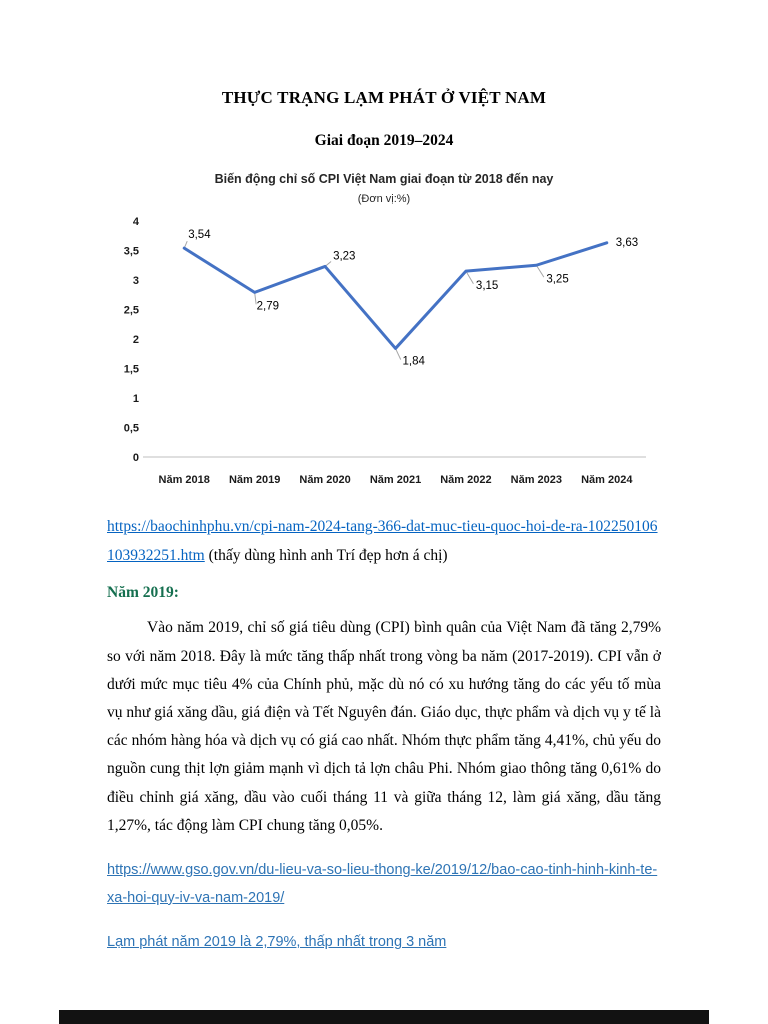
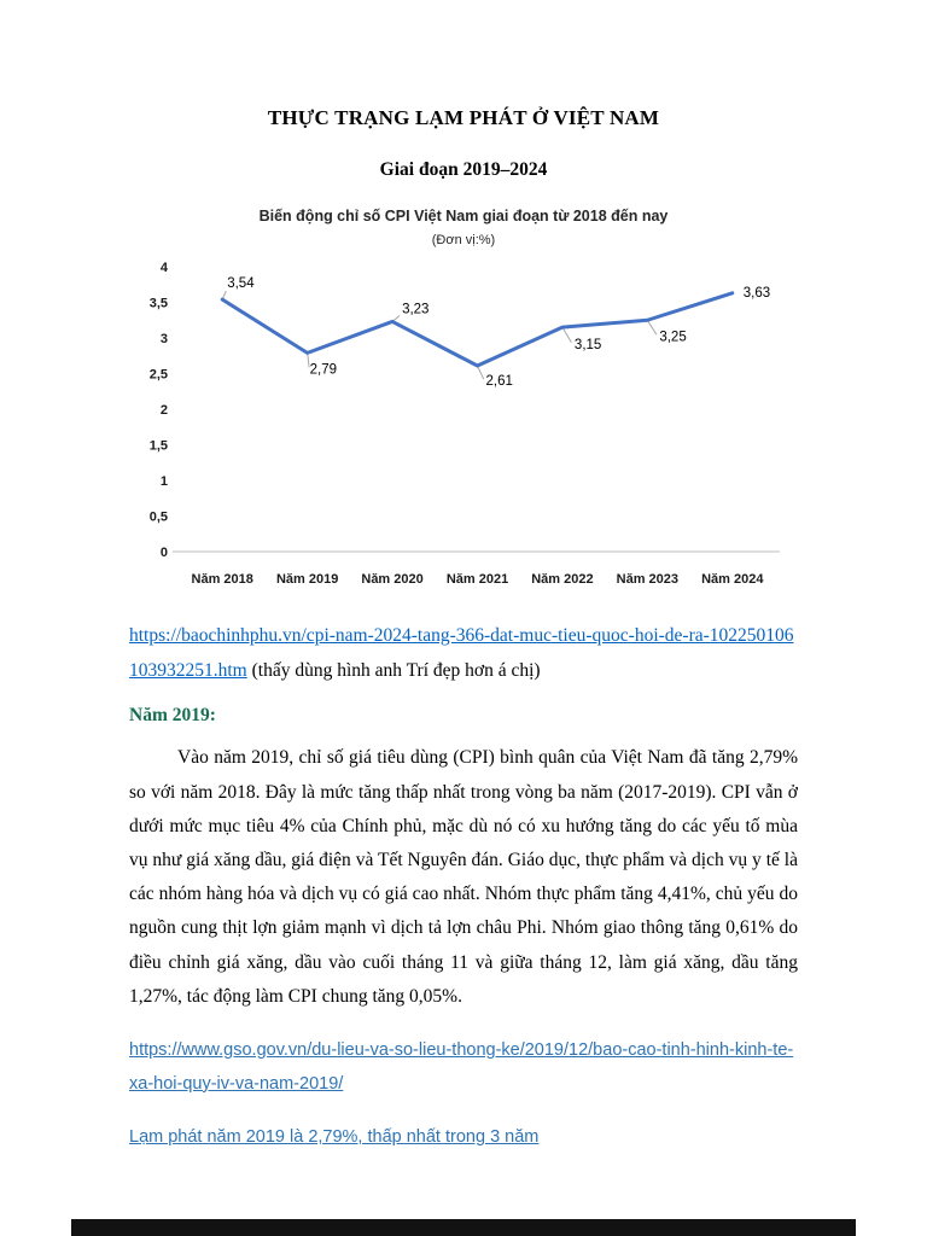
Năm 2021: 1,84 -> 2,61
